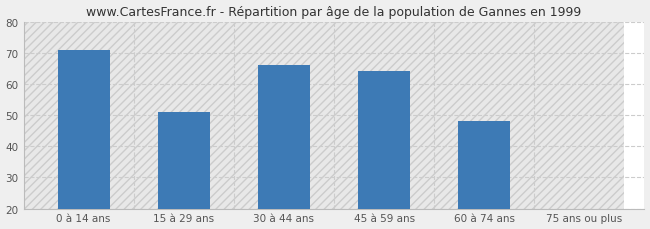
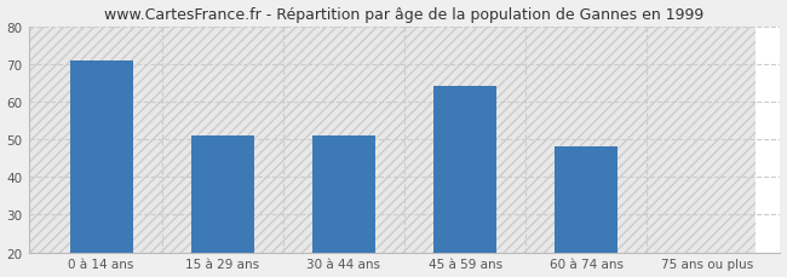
30 à 44 ans: 66 -> 51
